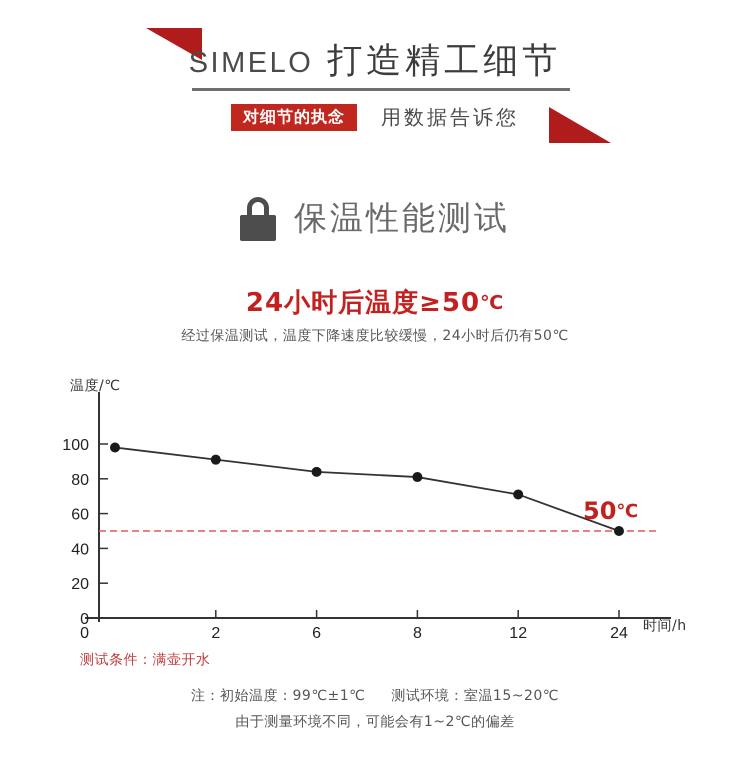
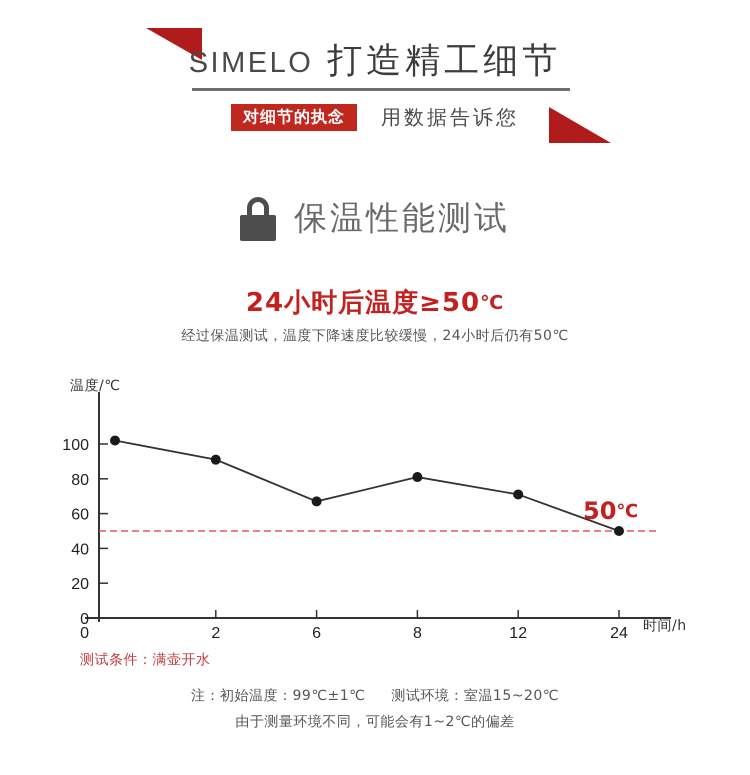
0: 98 -> 102
6: 84 -> 67
